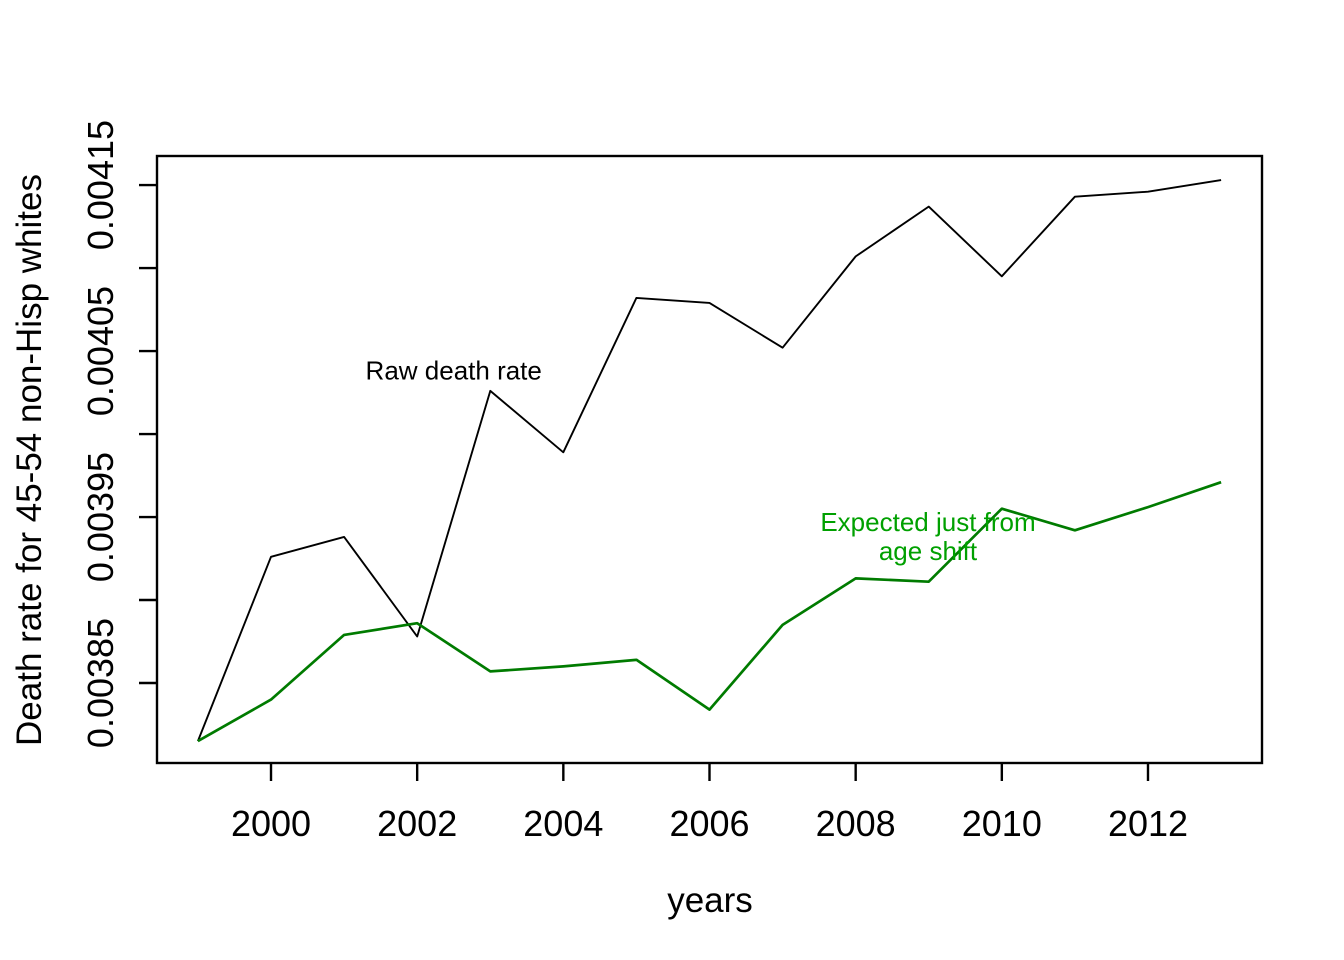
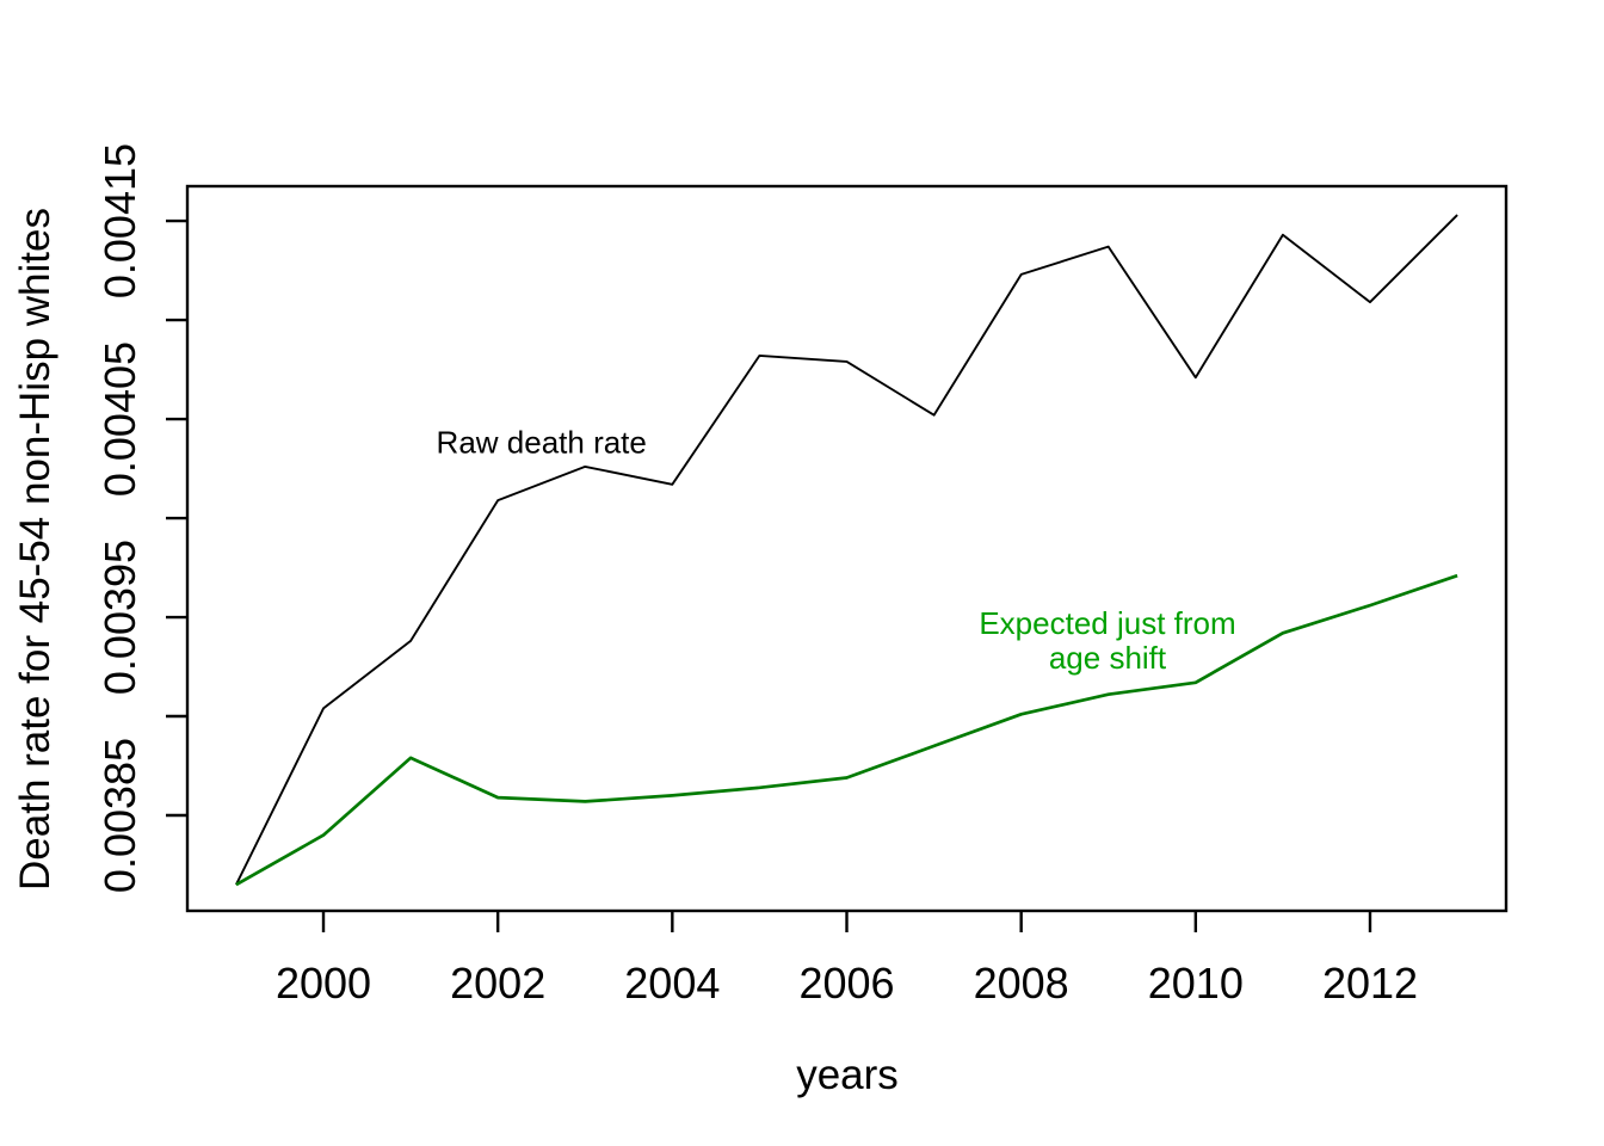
Raw death rate/2000: 0.003926 -> 0.003904
Raw death rate/2002: 0.003878 -> 0.004009
Expected just from age shift/2002: 0.003886 -> 0.003859
Raw death rate/2004: 0.003989 -> 0.004017
Expected just from age shift/2006: 0.003834 -> 0.003869
Raw death rate/2008: 0.004107 -> 0.004123
Expected just from age shift/2008: 0.003913 -> 0.003901
Raw death rate/2010: 0.004095 -> 0.004071
Expected just from age shift/2010: 0.003955 -> 0.003917
Raw death rate/2012: 0.004146 -> 0.004109
